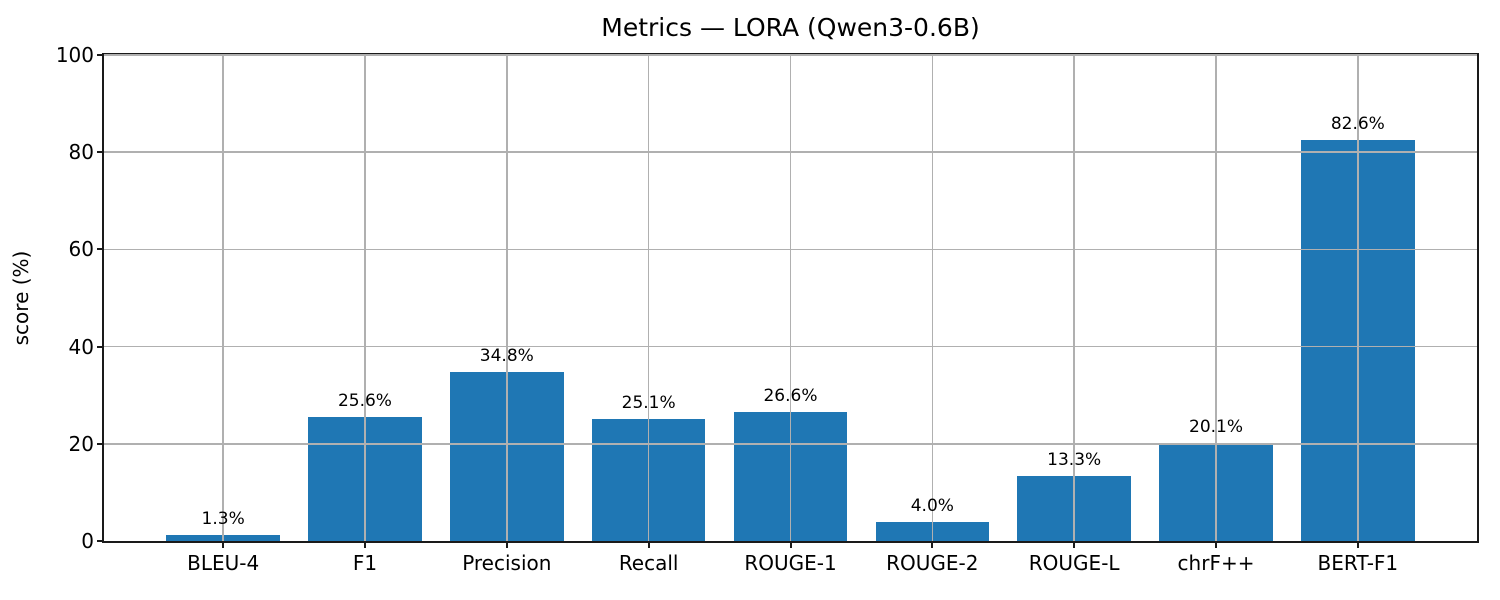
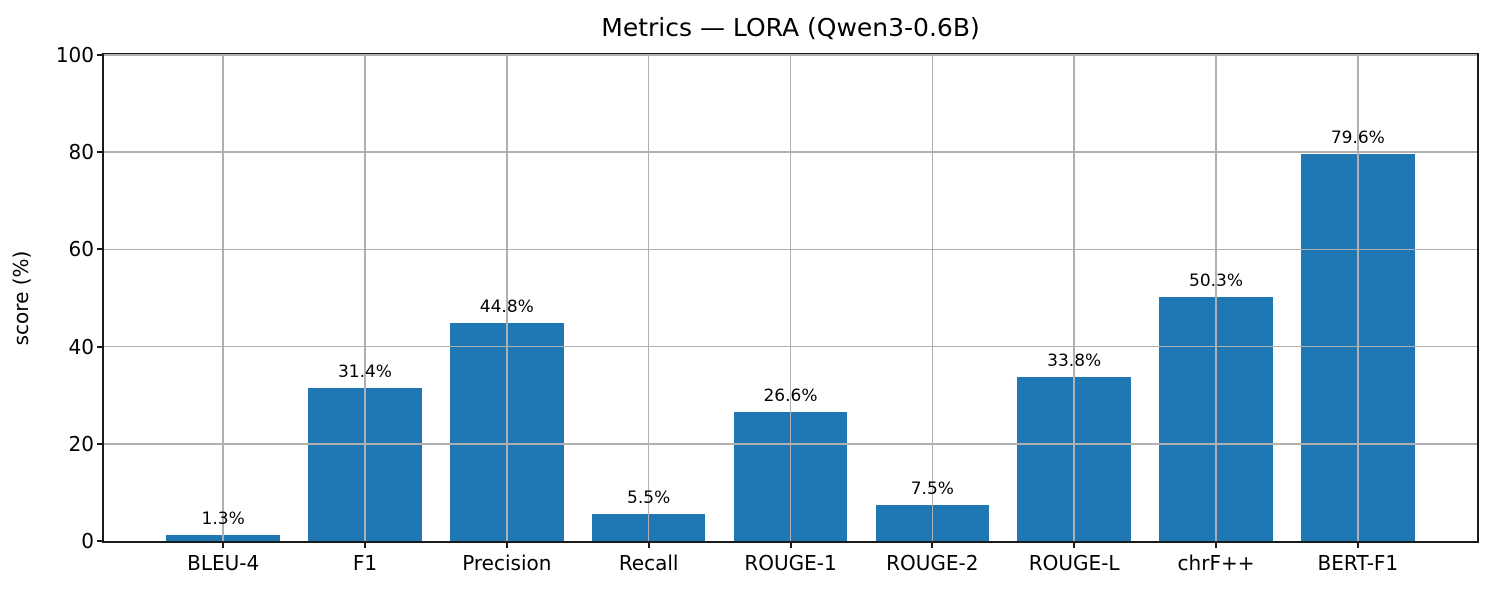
F1: 25.6% -> 31.4%
Precision: 34.8% -> 44.8%
Recall: 25.1% -> 5.5%
ROUGE-2: 4.0% -> 7.5%
ROUGE-L: 13.3% -> 33.8%
chrF++: 20.1% -> 50.3%
BERT-F1: 82.6% -> 79.6%
